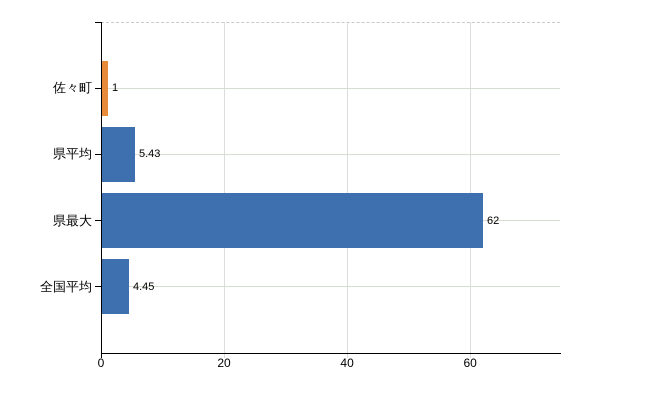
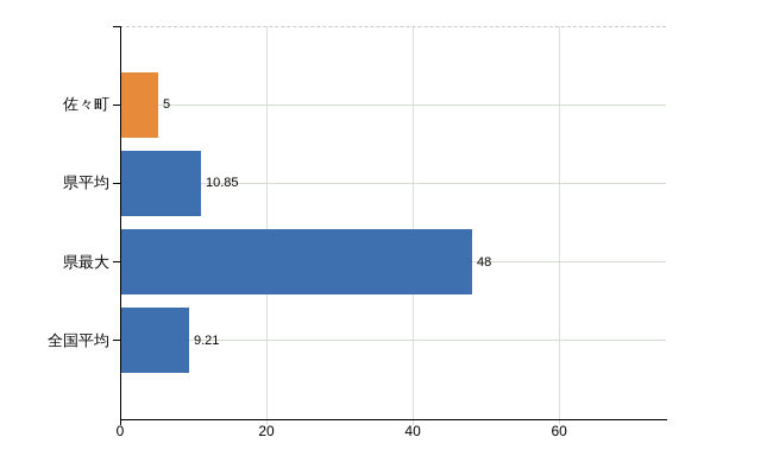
佐々町: 1 -> 5
県平均: 5.43 -> 10.85
県最大: 62 -> 48
全国平均: 4.45 -> 9.21
